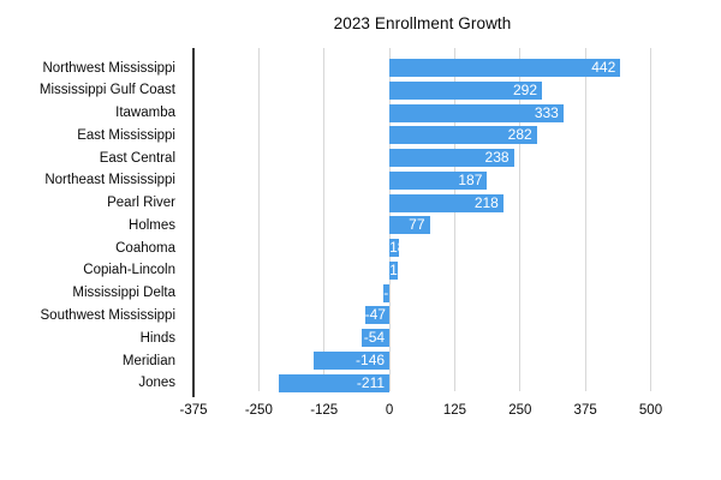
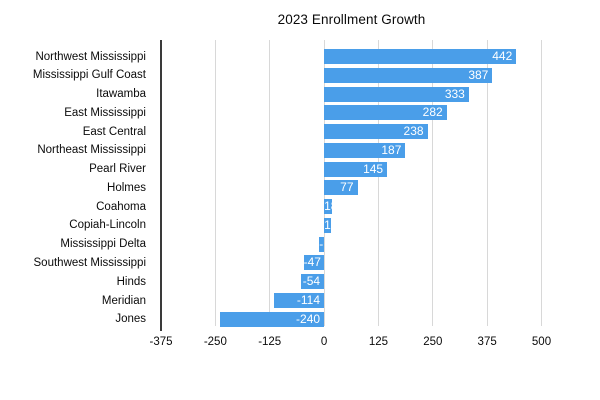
Mississippi Gulf Coast: 292 -> 387
Pearl River: 218 -> 145
Meridian: -146 -> -114
Jones: -211 -> -240
